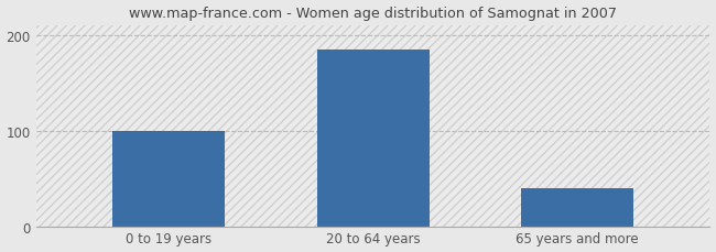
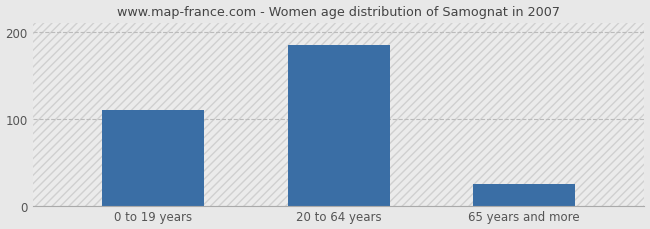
0 to 19 years: 100 -> 110
65 years and more: 40 -> 25
